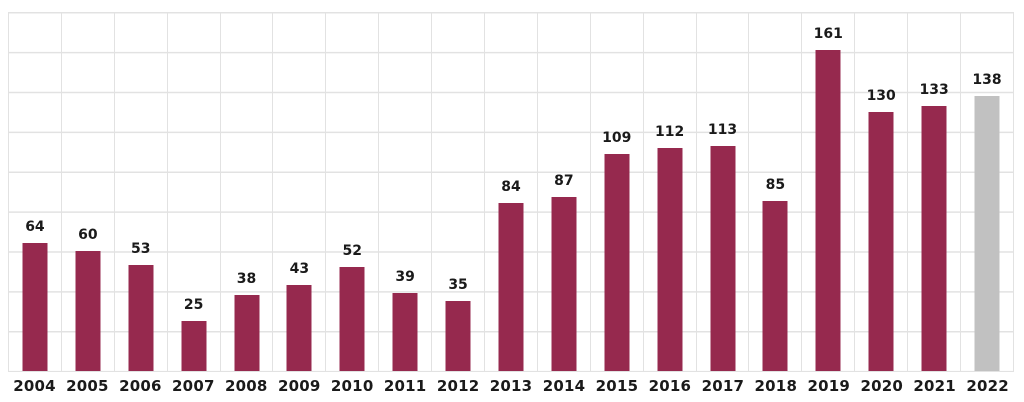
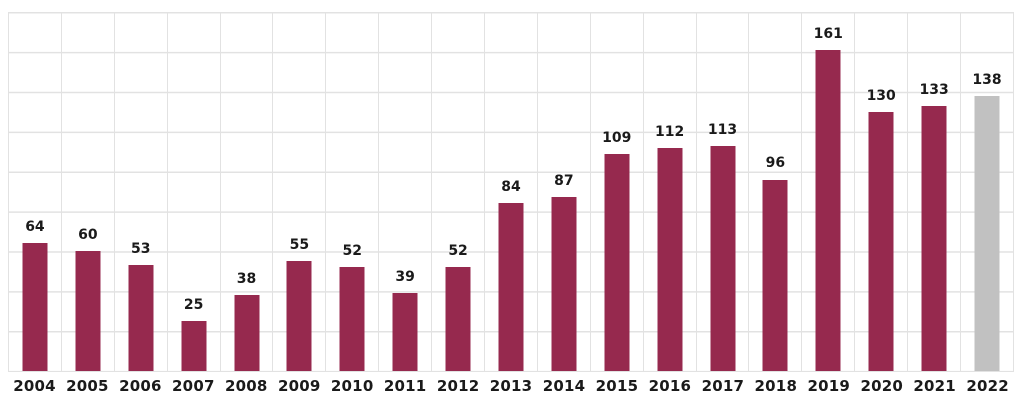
2009: 43 -> 55
2012: 35 -> 52
2018: 85 -> 96
